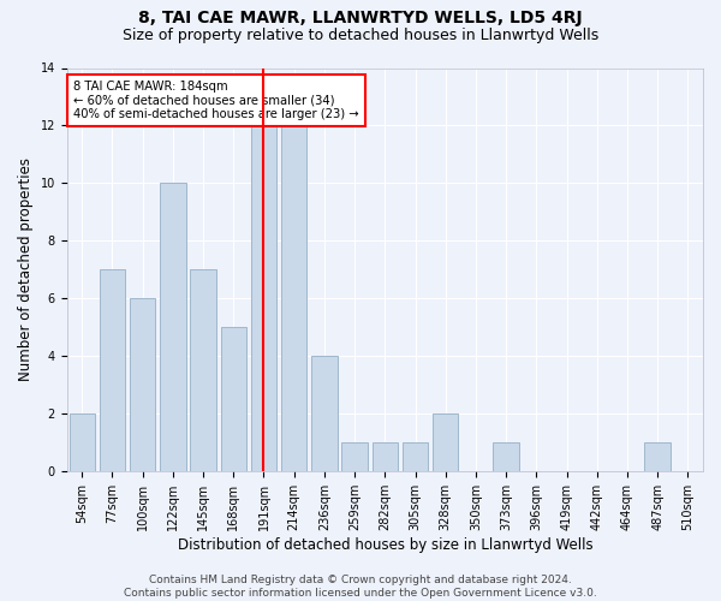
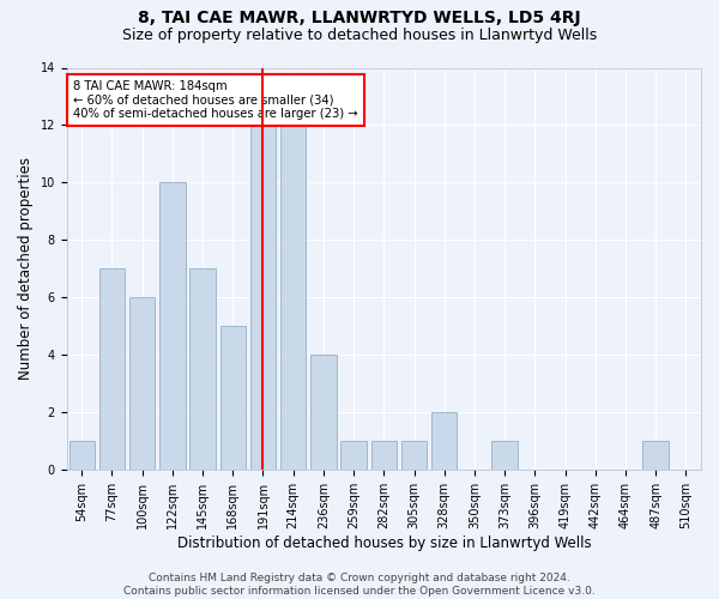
54sqm: 2 -> 1
